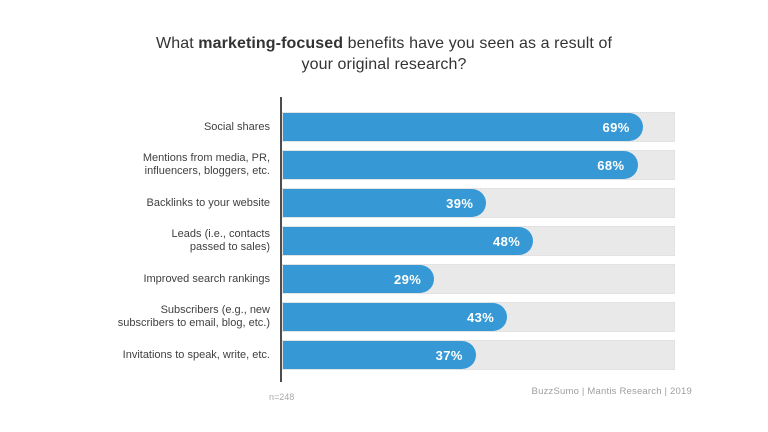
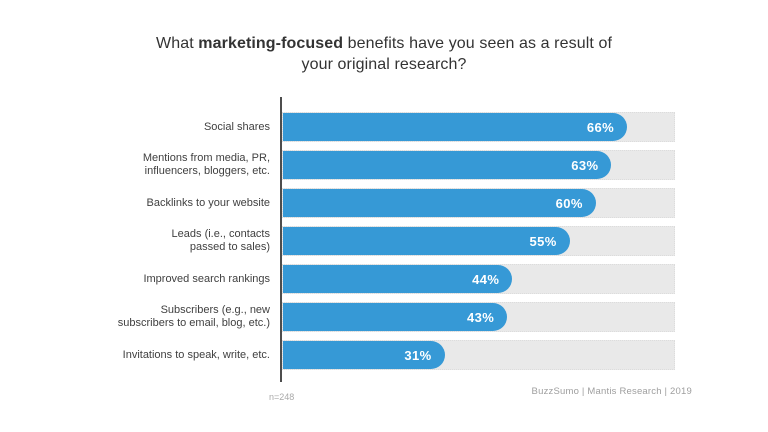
Social shares: 69% -> 66%
Mentions from media, PR, influencers, bloggers, etc.: 68% -> 63%
Backlinks to your website: 39% -> 60%
Leads (i.e., contacts passed to sales): 48% -> 55%
Improved search rankings: 29% -> 44%
Invitations to speak, write, etc.: 37% -> 31%
